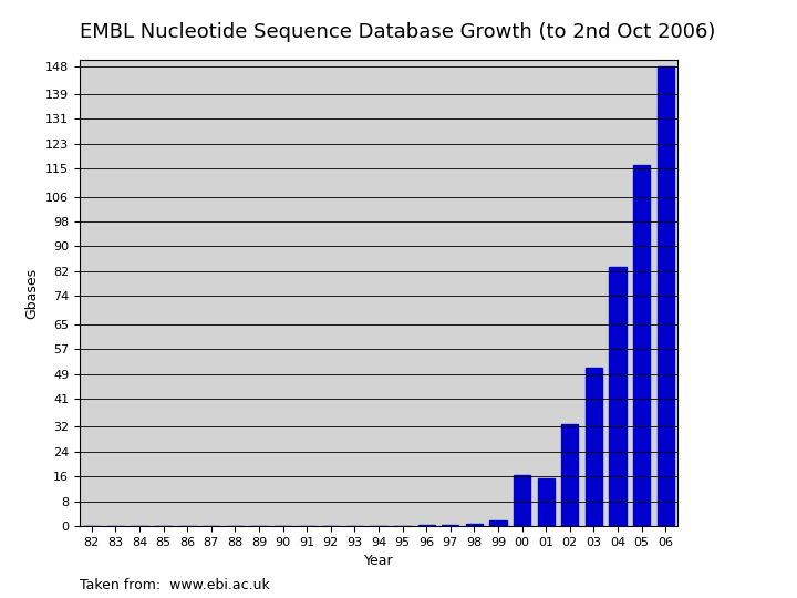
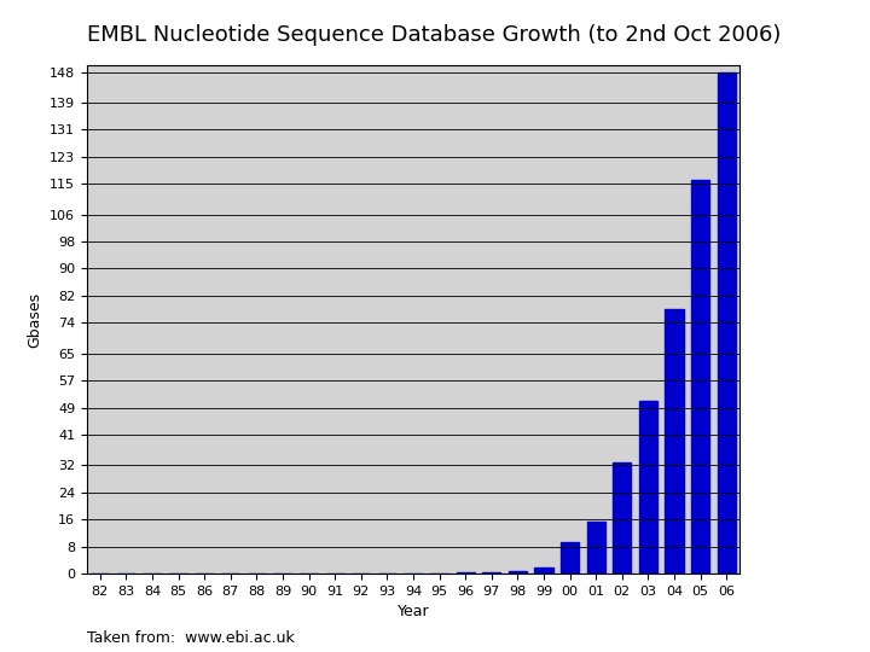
00: 16.5 -> 9.5
04: 83.5 -> 78.0
